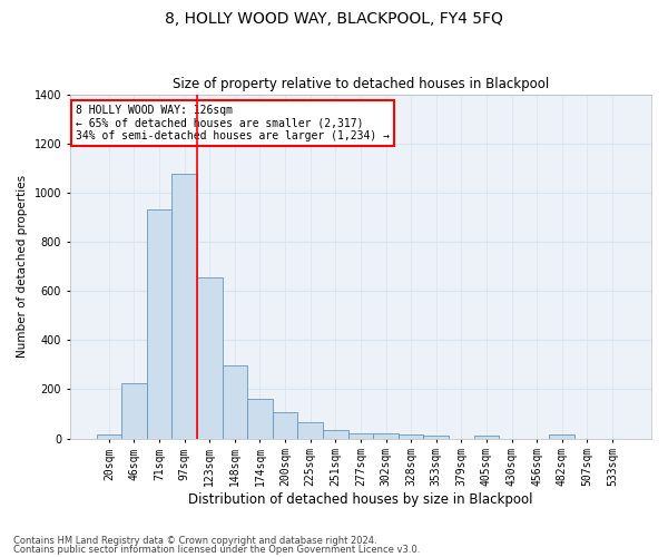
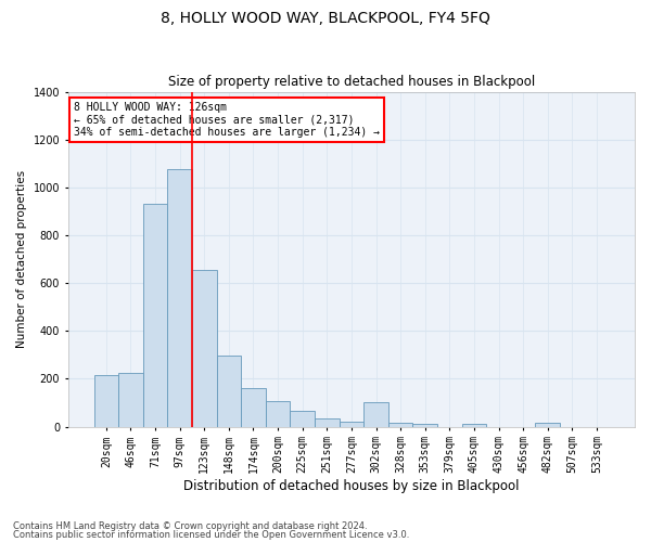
20sqm: 15 -> 215
302sqm: 20 -> 100
